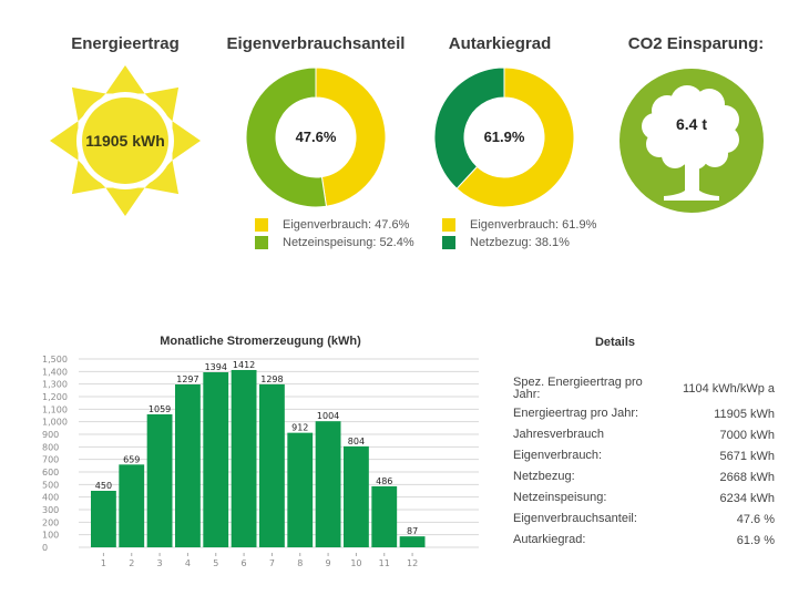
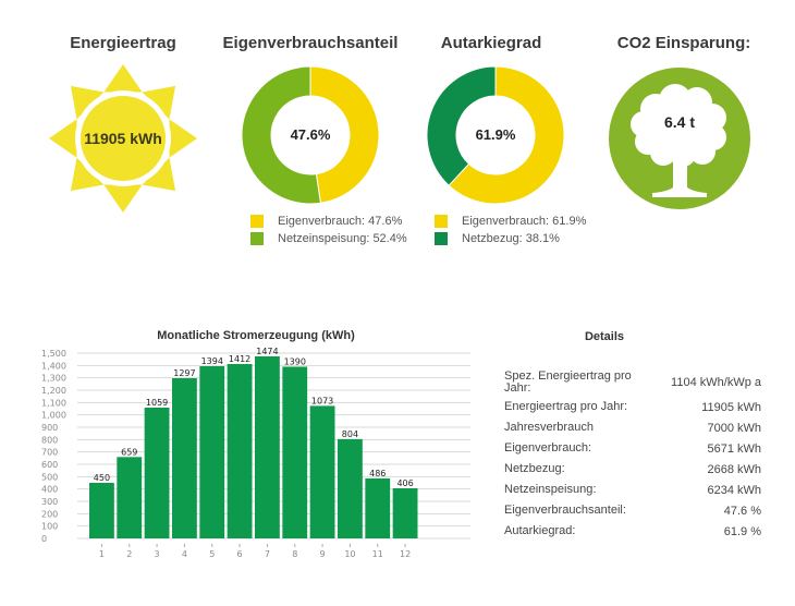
7: 1298 -> 1474
8: 912 -> 1390
9: 1004 -> 1073
12: 87 -> 406
